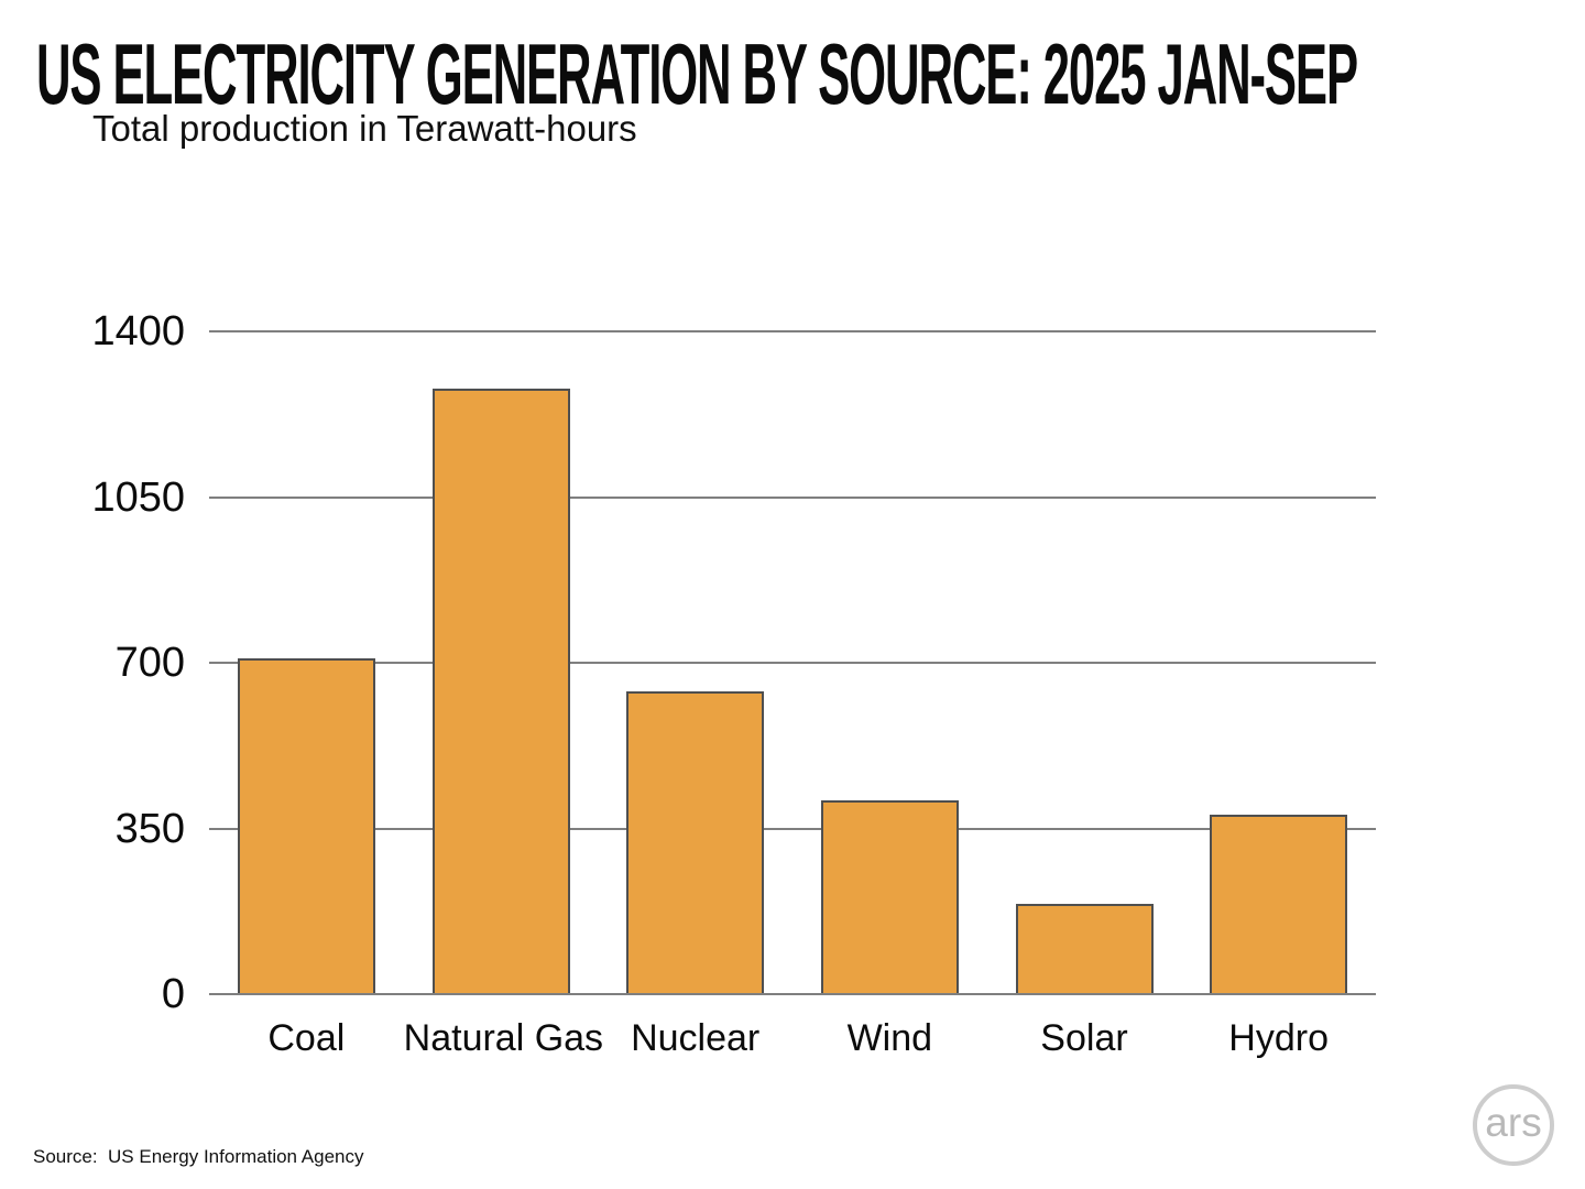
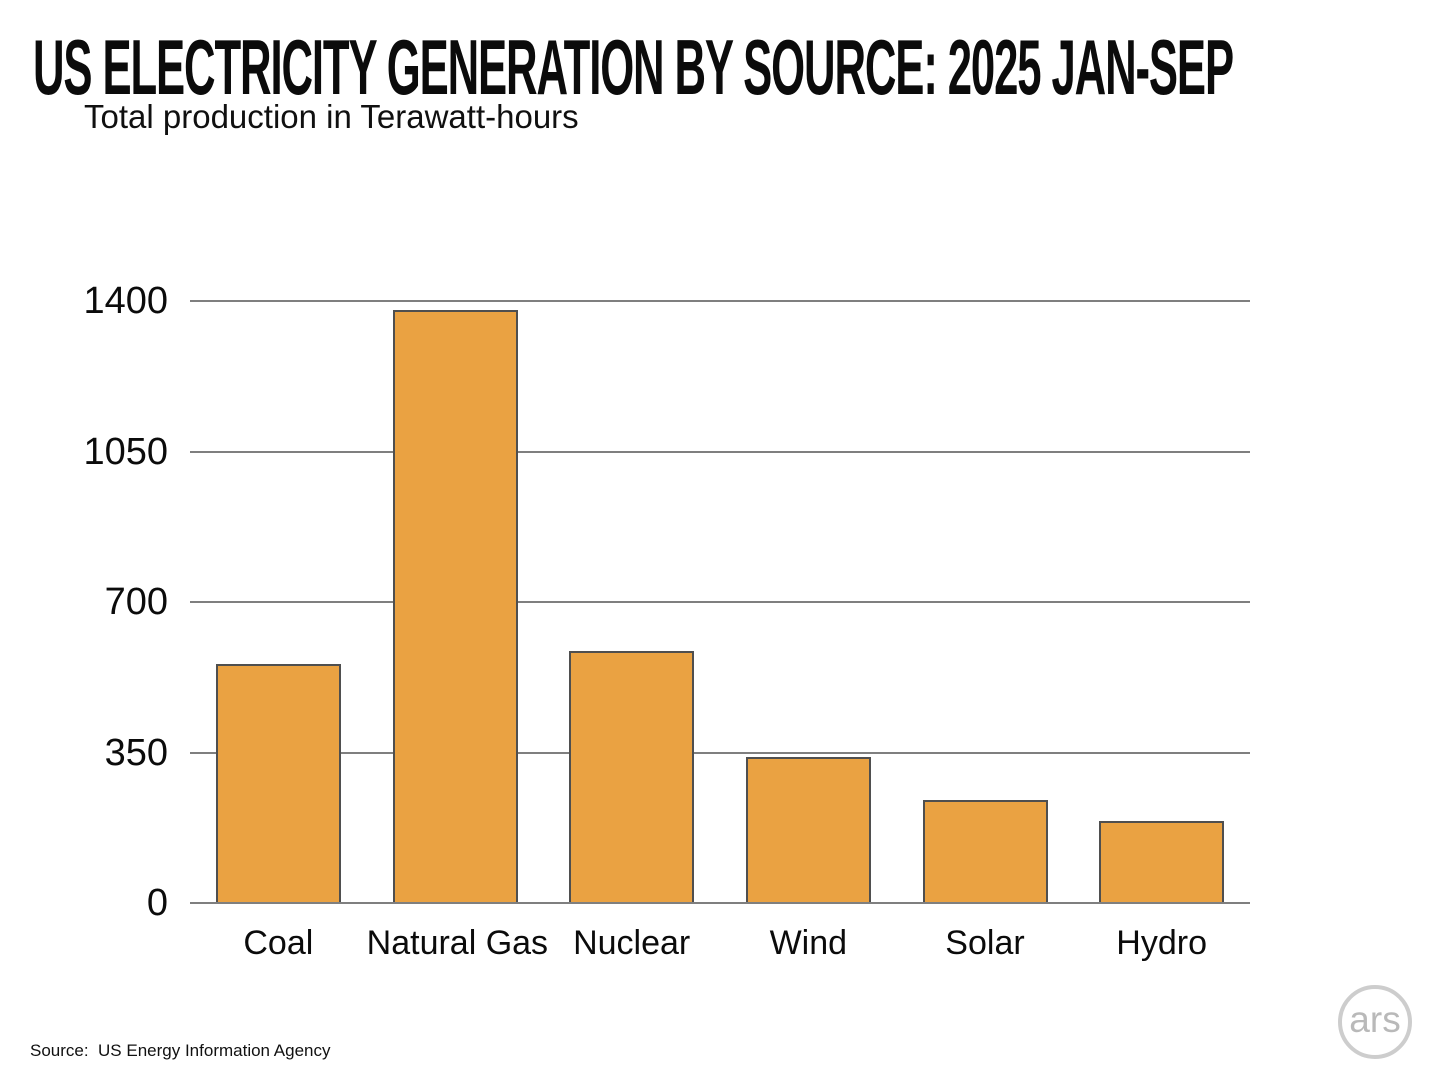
Coal: 710 -> 560
Natural Gas: 1280 -> 1380
Nuclear: 640 -> 580
Wind: 410 -> 340
Solar: 190 -> 240
Hydro: 380 -> 190
